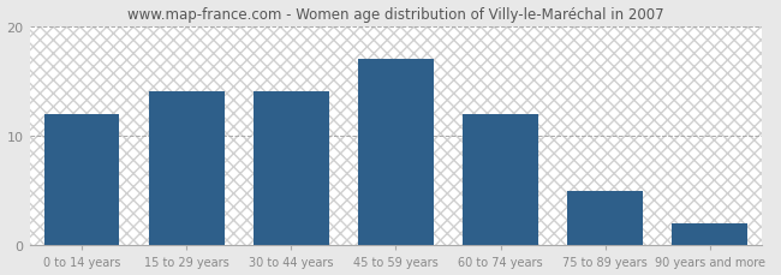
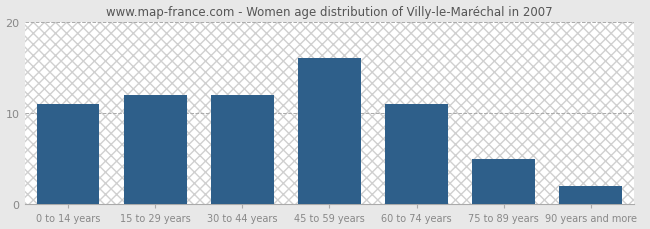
0 to 14 years: 12 -> 11
15 to 29 years: 14 -> 12
30 to 44 years: 14 -> 12
45 to 59 years: 17 -> 16
60 to 74 years: 12 -> 11
